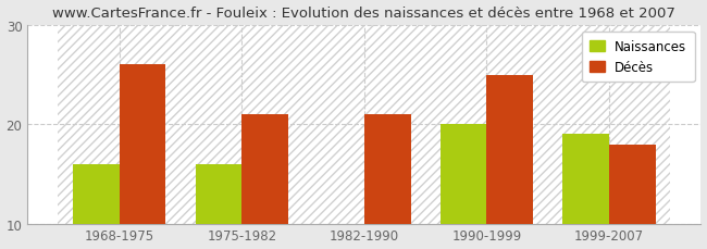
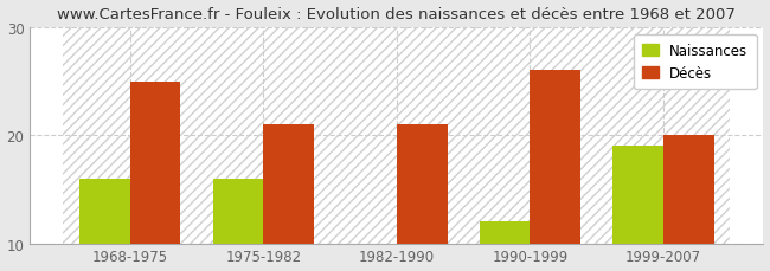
Décès/1968-1975: 26 -> 25
Naissances/1990-1999: 20 -> 12
Décès/1990-1999: 25 -> 26
Décès/1999-2007: 18 -> 20
